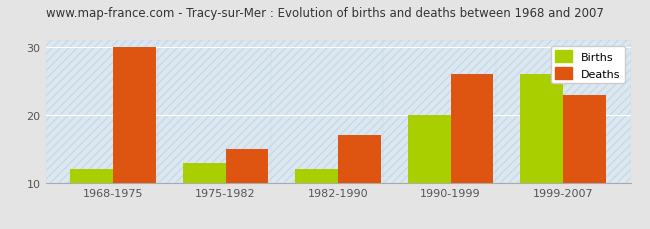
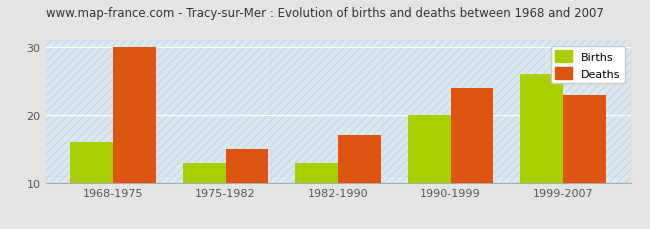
Births/1968-1975: 12 -> 16
Births/1982-1990: 12 -> 13
Deaths/1990-1999: 26 -> 24
